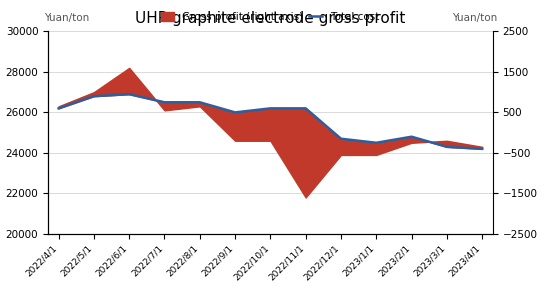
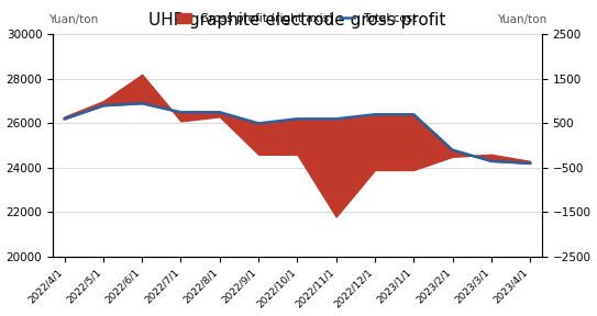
2022/12/1: 24700 -> 26400
2023/1/1: 24500 -> 26400
